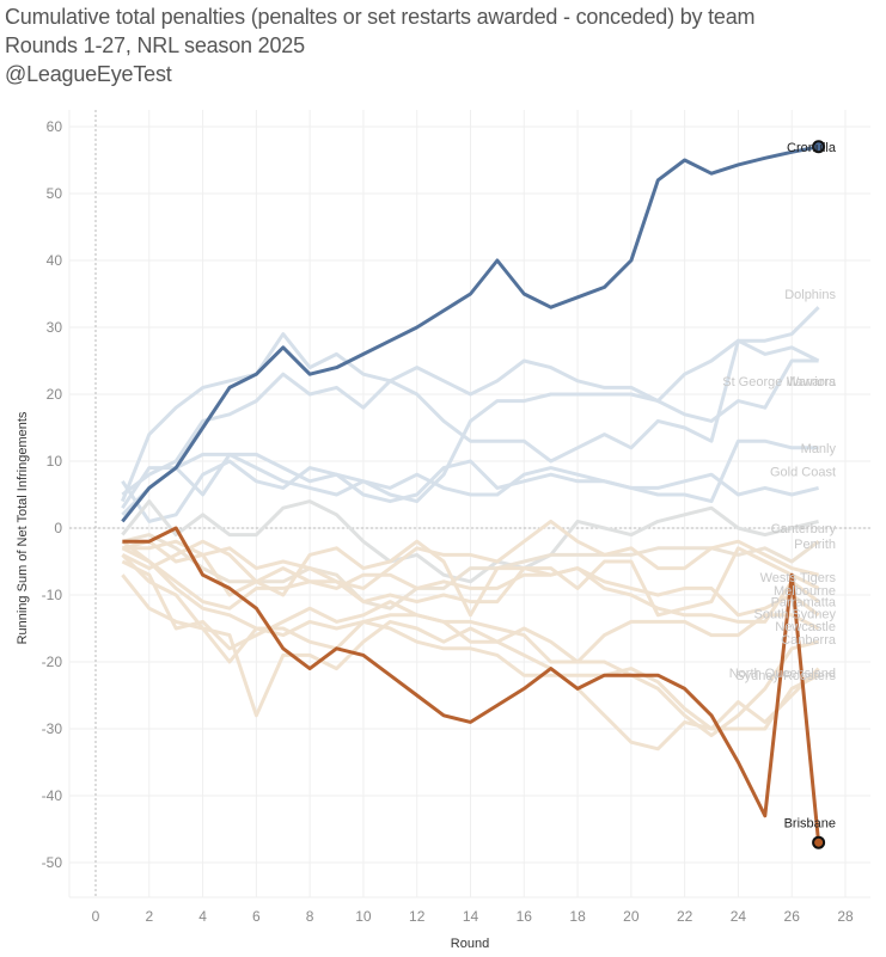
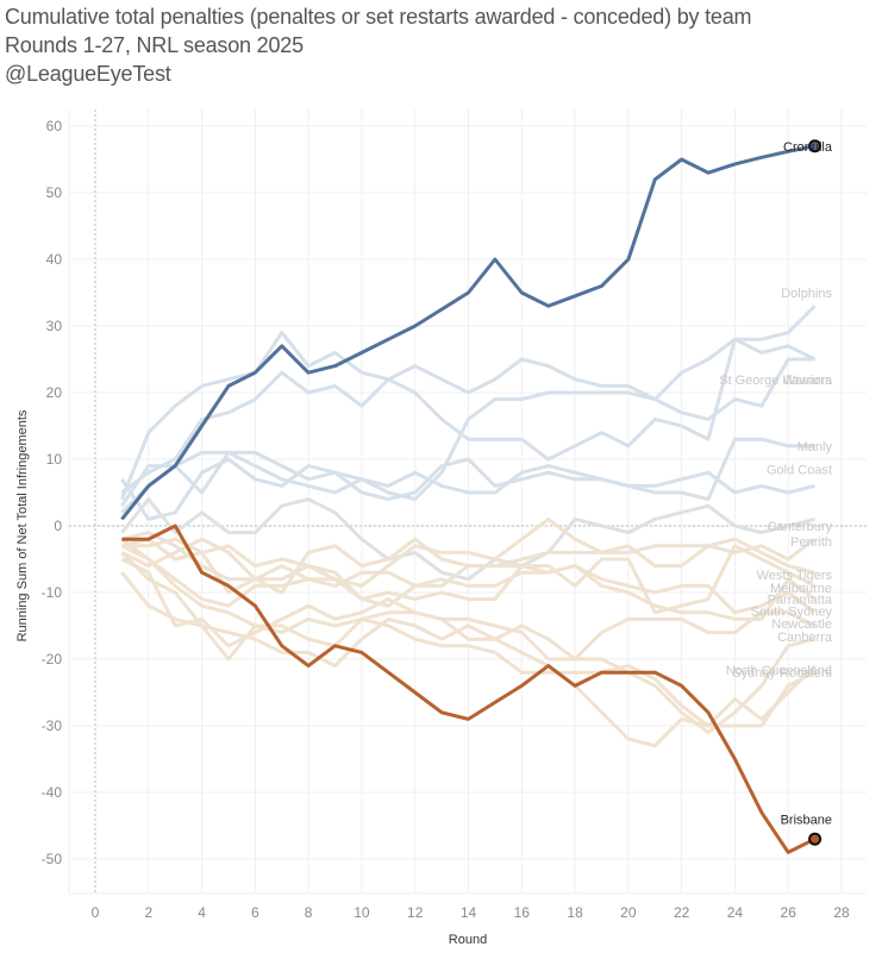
North Queensland/6: -28 -> -17
Melbourne/14: -13 -> -6
Brisbane/26: -7 -> -49
